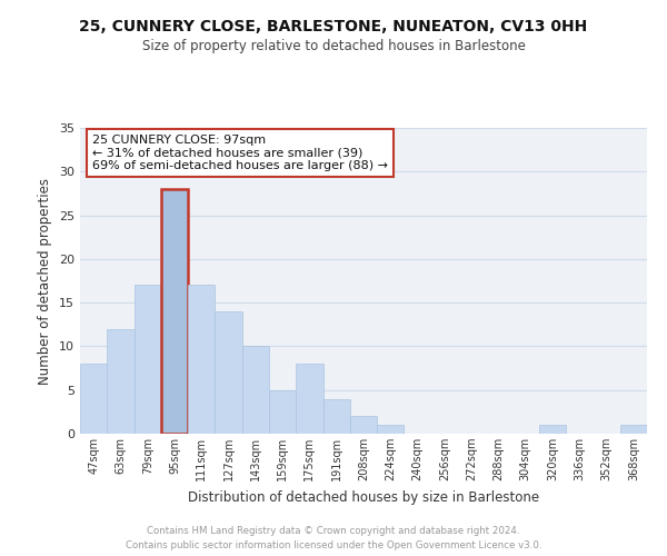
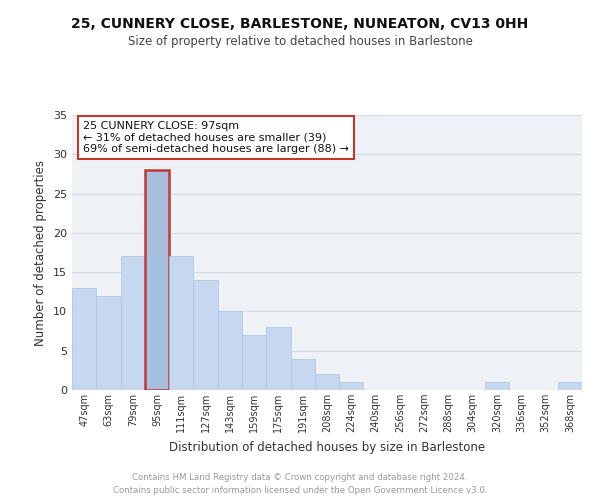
47sqm: 8 -> 13
159sqm: 5 -> 7
